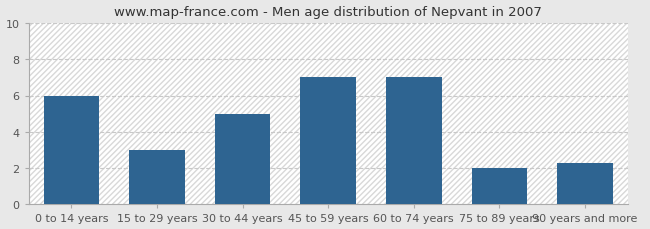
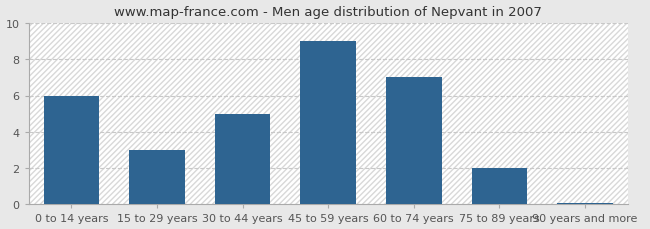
45 to 59 years: 7.0 -> 9.0
90 years and more: 2.3 -> 0.1
